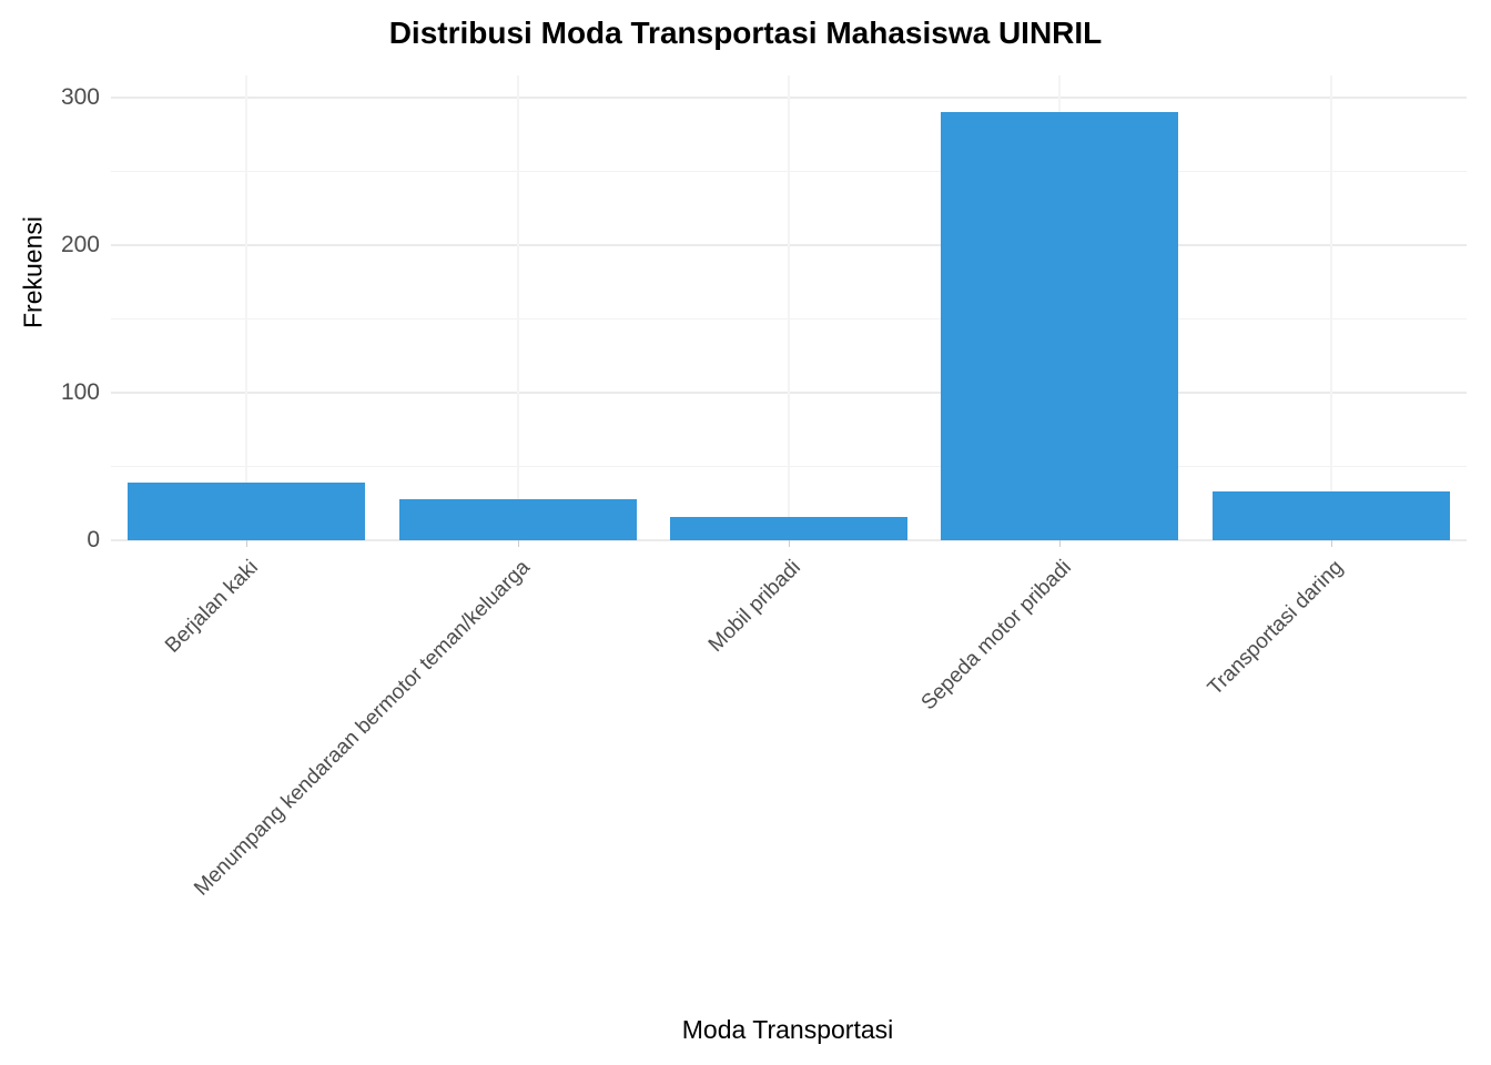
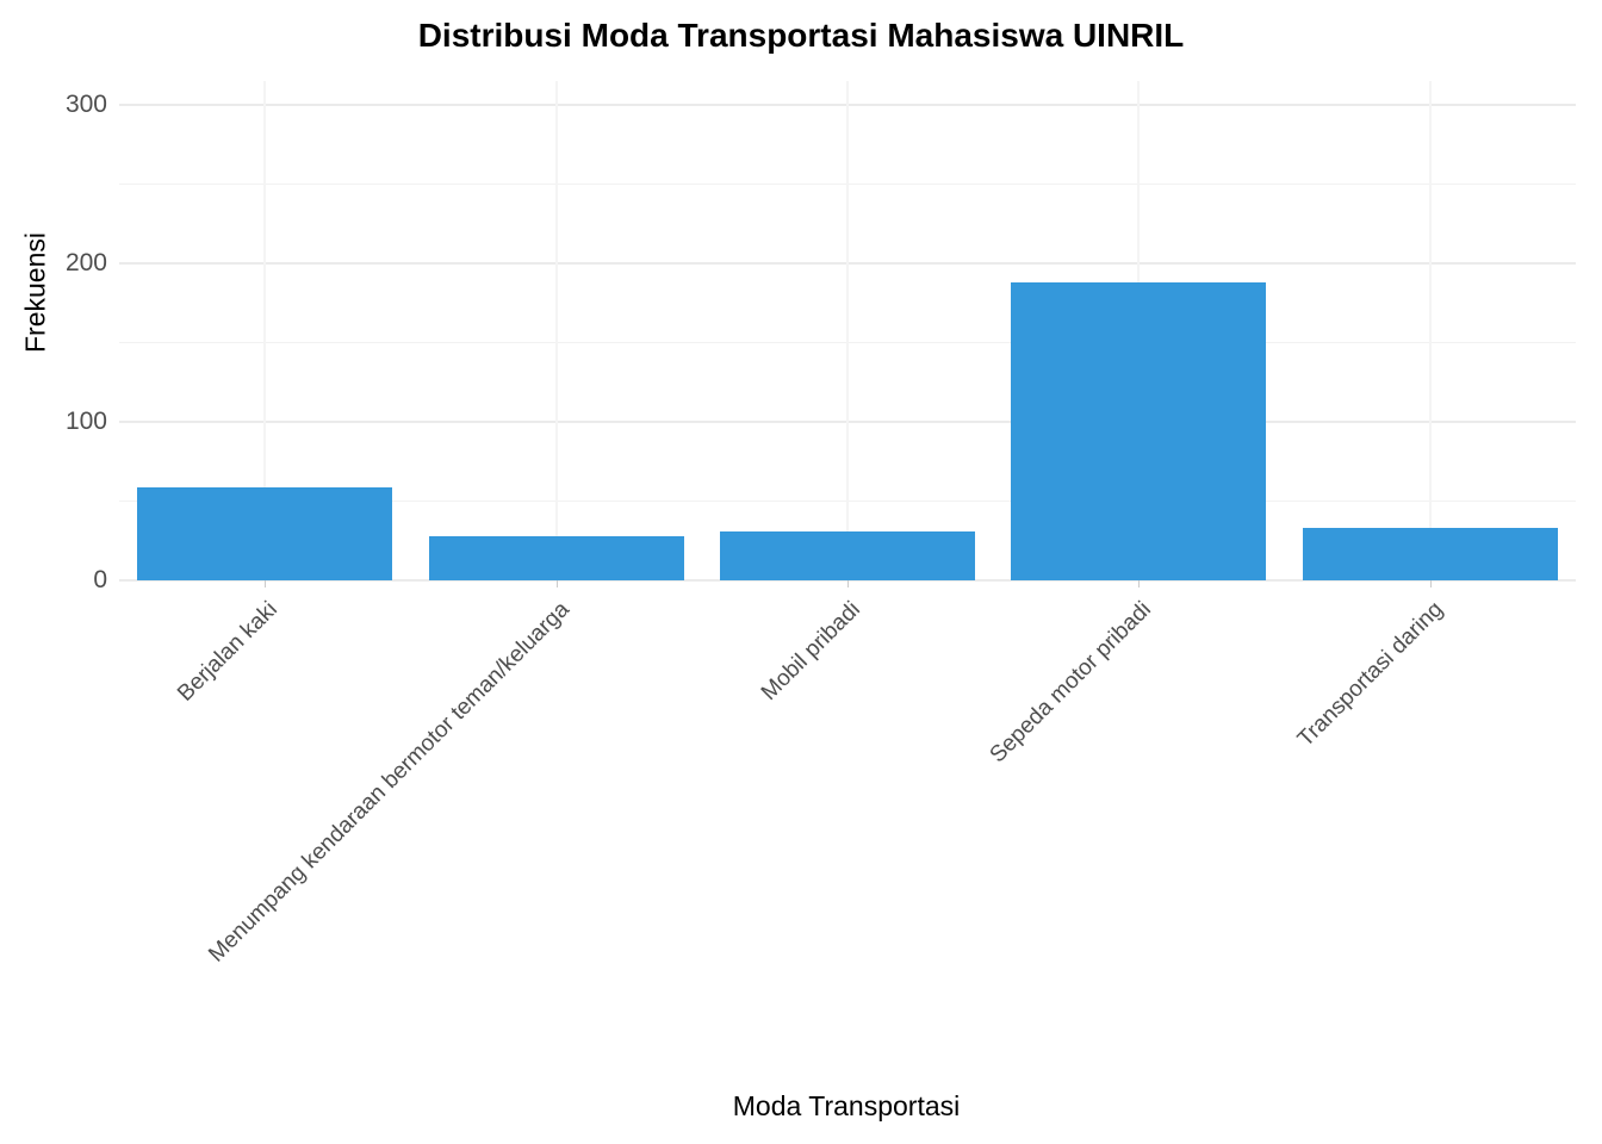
Berjalan kaki: 39 -> 59
Mobil pribadi: 16 -> 31
Sepeda motor pribadi: 290 -> 188
